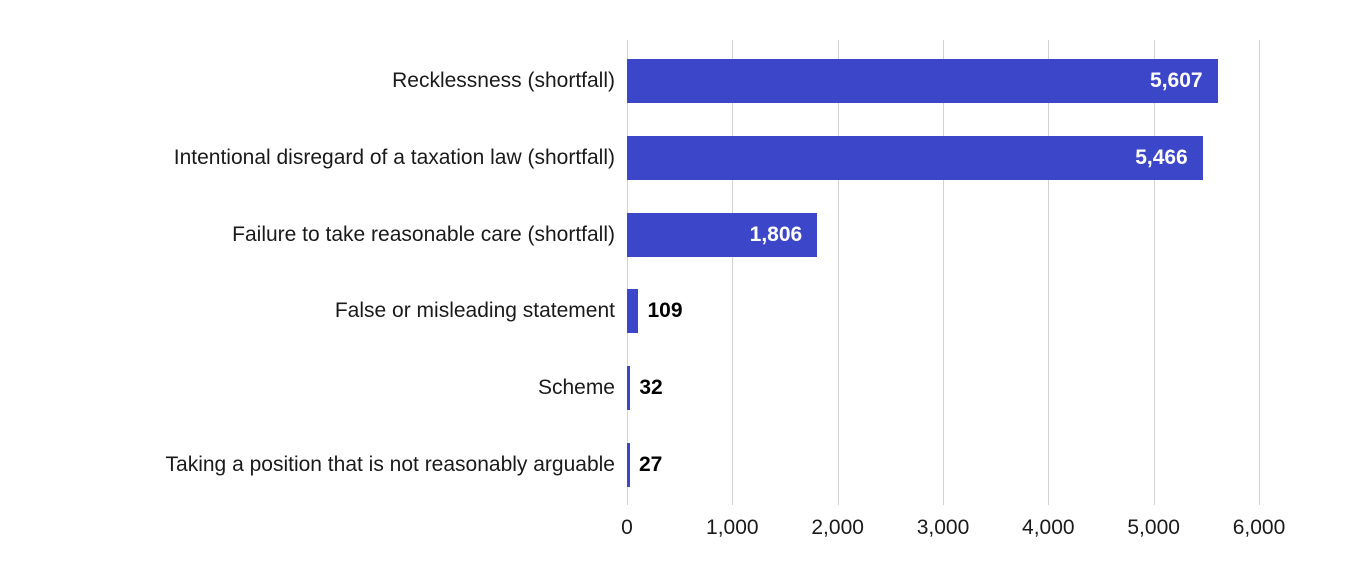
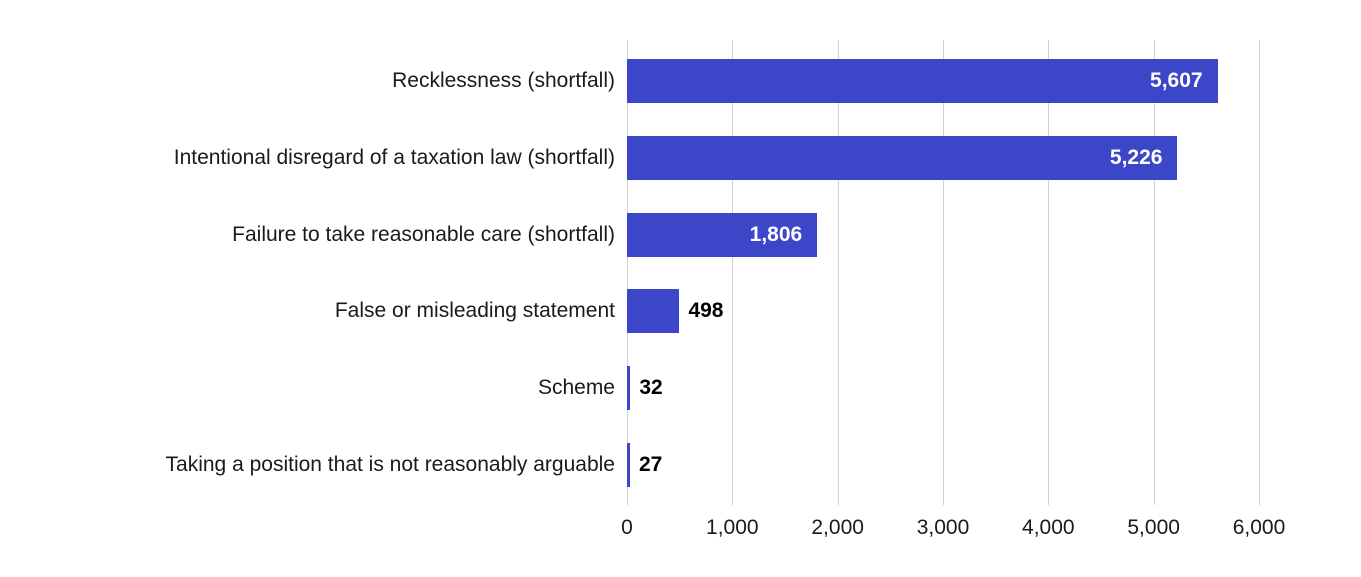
Intentional disregard of a taxation law (shortfall): 5,466 -> 5,226
False or misleading statement: 109 -> 498
